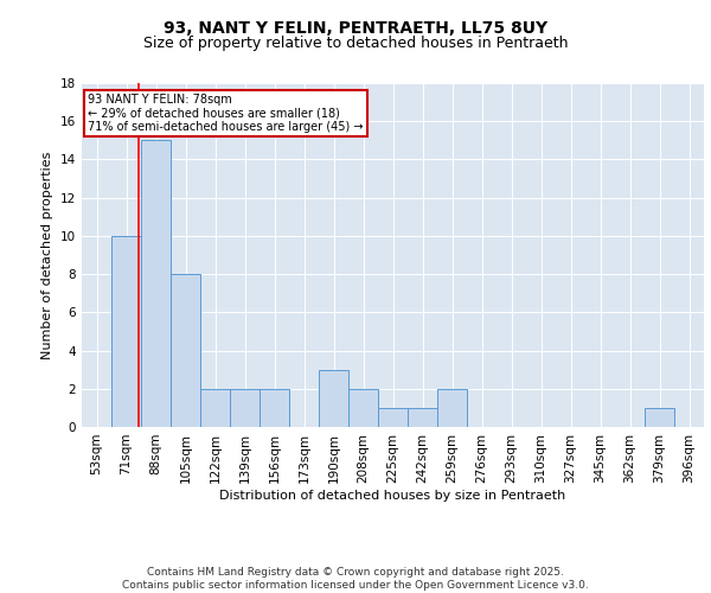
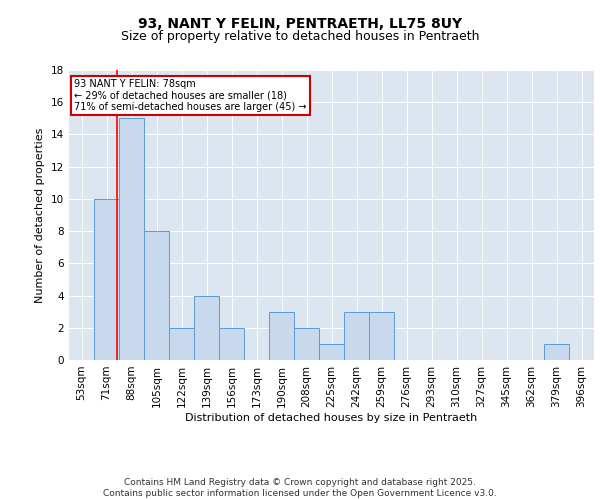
139sqm: 2 -> 4
242sqm: 1 -> 3
259sqm: 2 -> 3
